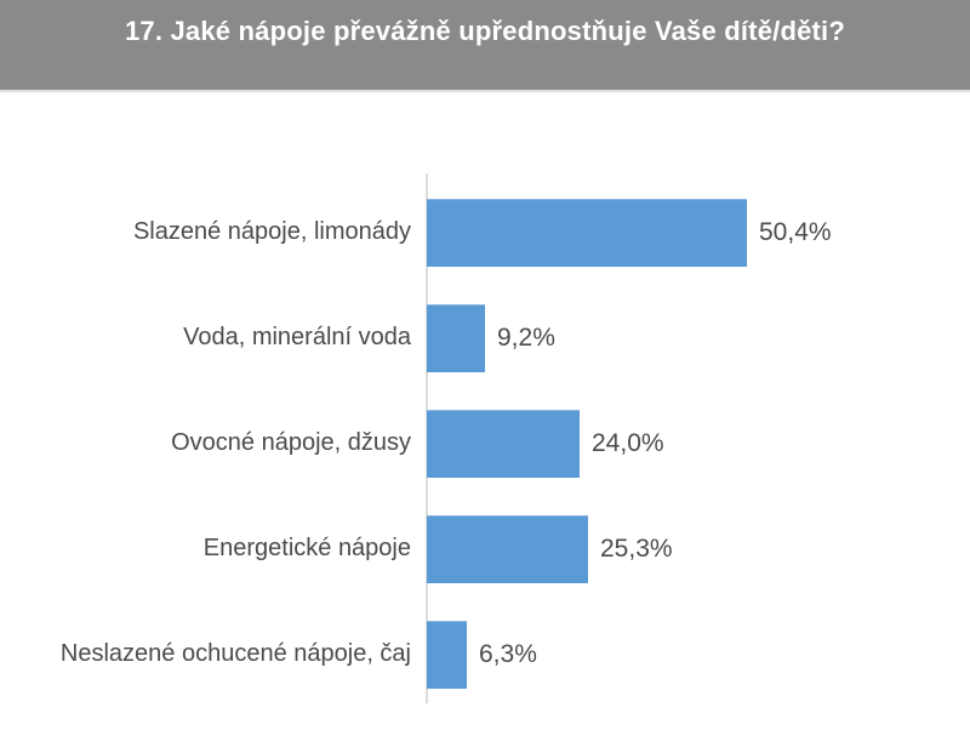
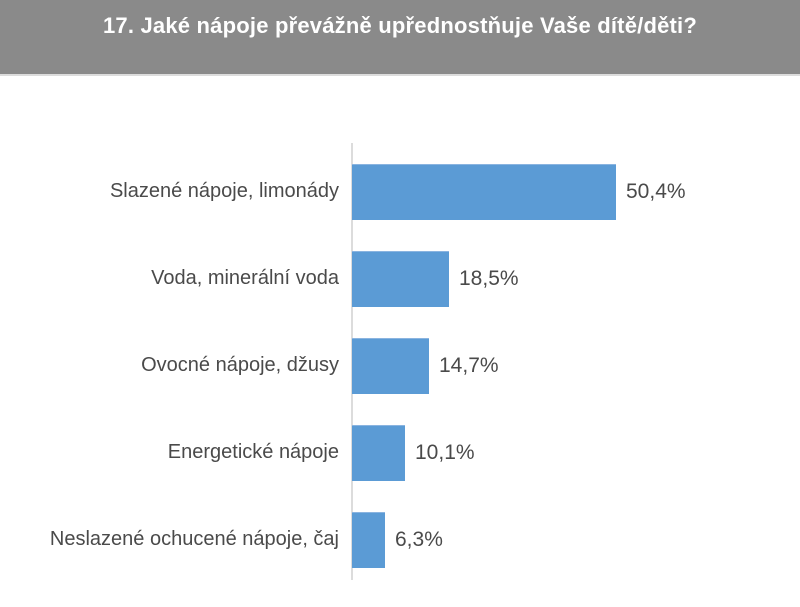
Voda, minerální voda: 9,2% -> 18,5%
Ovocné nápoje, džusy: 24,0% -> 14,7%
Energetické nápoje: 25,3% -> 10,1%
